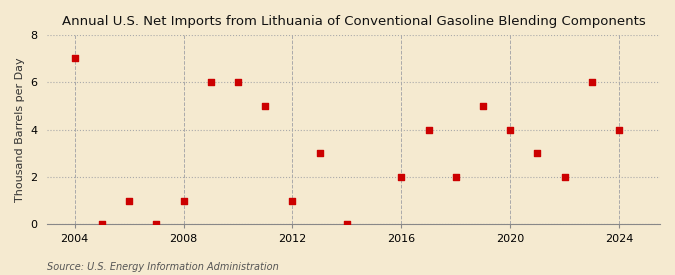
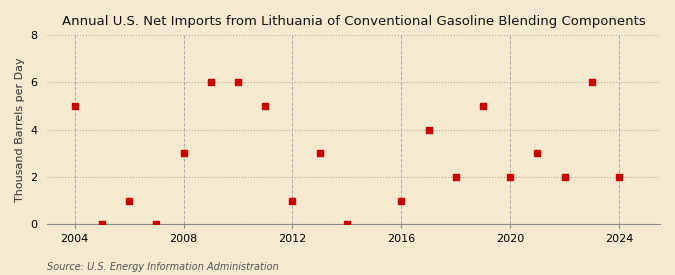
2004: 7 -> 5
2008: 1 -> 3
2016: 2 -> 1
2020: 4 -> 2
2024: 4 -> 2
